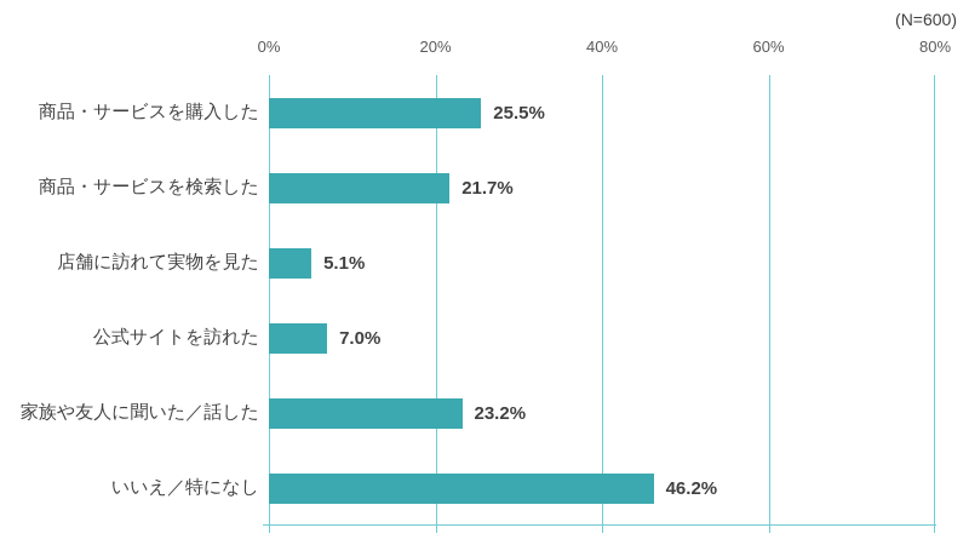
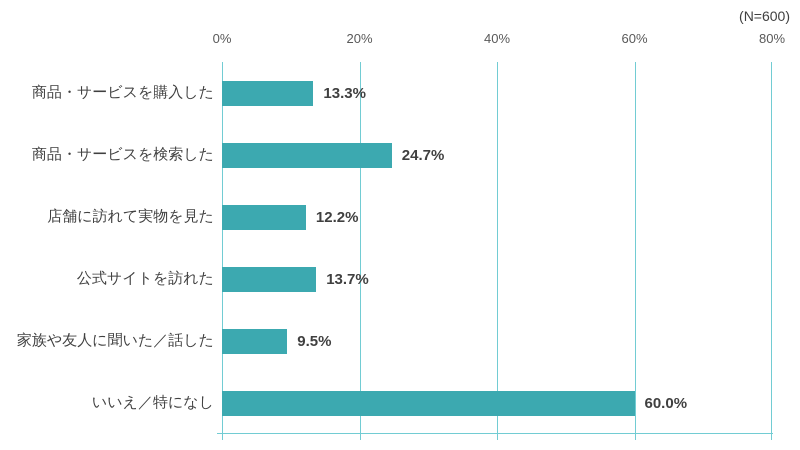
商品・サービスを購入した: 25.5% -> 13.3%
商品・サービスを検索した: 21.7% -> 24.7%
店舗に訪れて実物を見た: 5.1% -> 12.2%
公式サイトを訪れた: 7.0% -> 13.7%
家族や友人に聞いた／話した: 23.2% -> 9.5%
いいえ／特になし: 46.2% -> 60.0%
